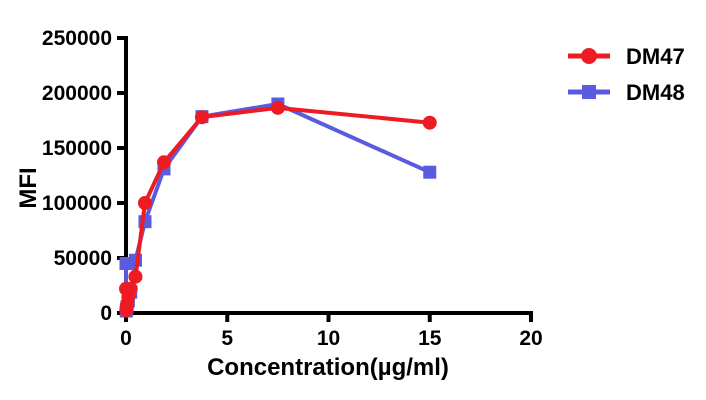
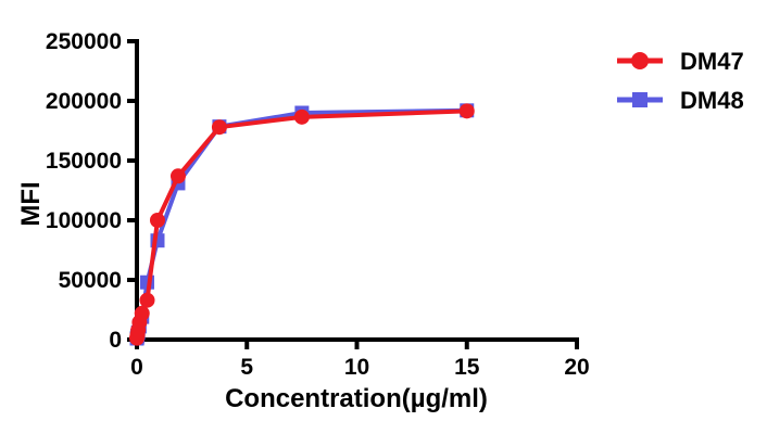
DM47/0: 22000 -> 1000
DM48/0: 45000 -> 1000
DM47/15: 173000 -> 192000
DM48/15: 128000 -> 192000
